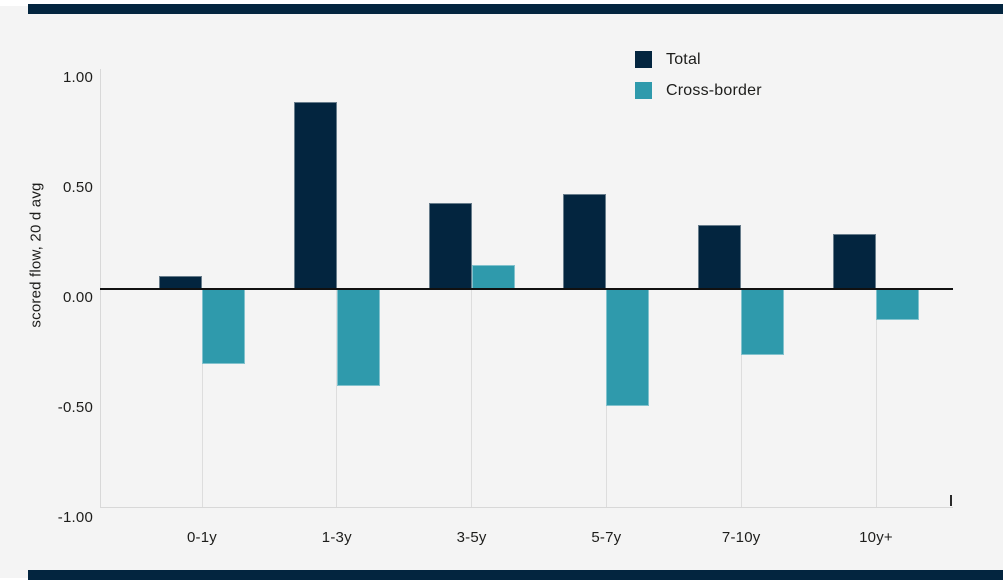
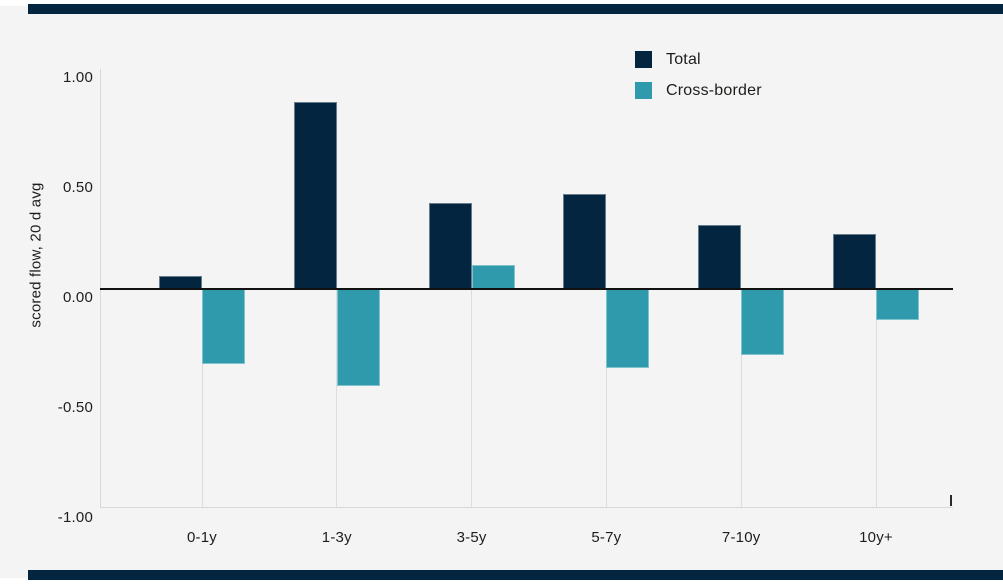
Cross-border/5-7y: -0.53 -> -0.36
